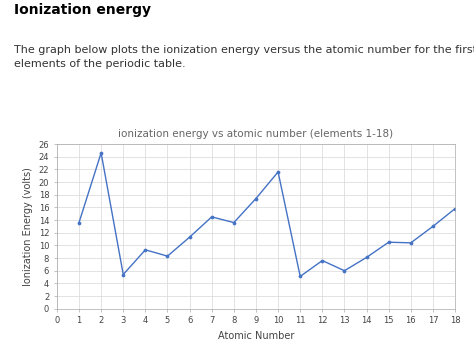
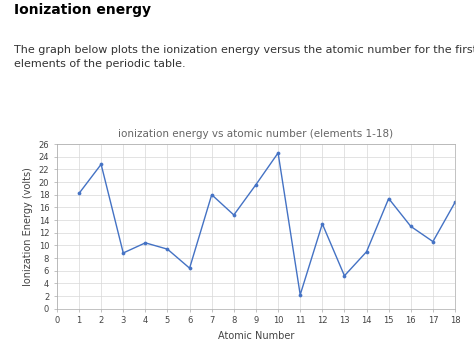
1: 13.6 -> 18.2
2: 24.6 -> 22.8
3: 5.4 -> 8.8
4: 9.3 -> 10.4
5: 8.3 -> 9.4
6: 11.3 -> 6.4
7: 14.5 -> 18.0
8: 13.6 -> 14.8
9: 17.4 -> 19.6
10: 21.6 -> 24.6
11: 5.1 -> 2.2
12: 7.6 -> 13.4
13: 6.0 -> 5.2
14: 8.1 -> 9.0
15: 10.5 -> 17.4
16: 10.4 -> 13.0
17: 13.0 -> 10.6
18: 15.8 -> 16.8
